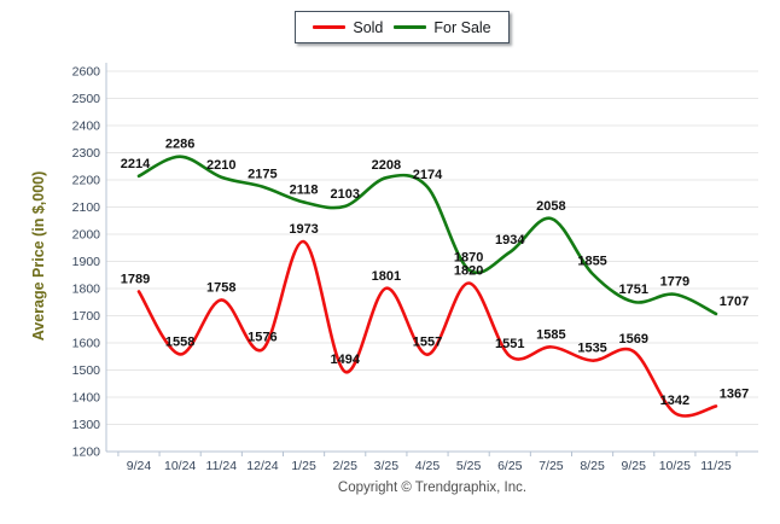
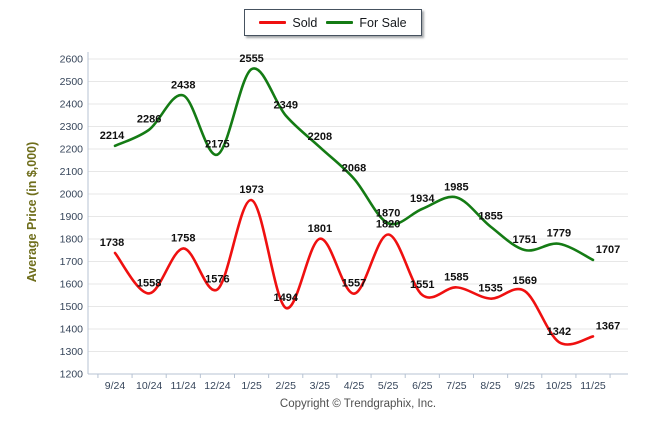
Sold/9/24: 1789 -> 1738
For Sale/11/24: 2210 -> 2438
For Sale/1/25: 2118 -> 2555
For Sale/2/25: 2103 -> 2349
For Sale/4/25: 2174 -> 2068
For Sale/7/25: 2058 -> 1985
